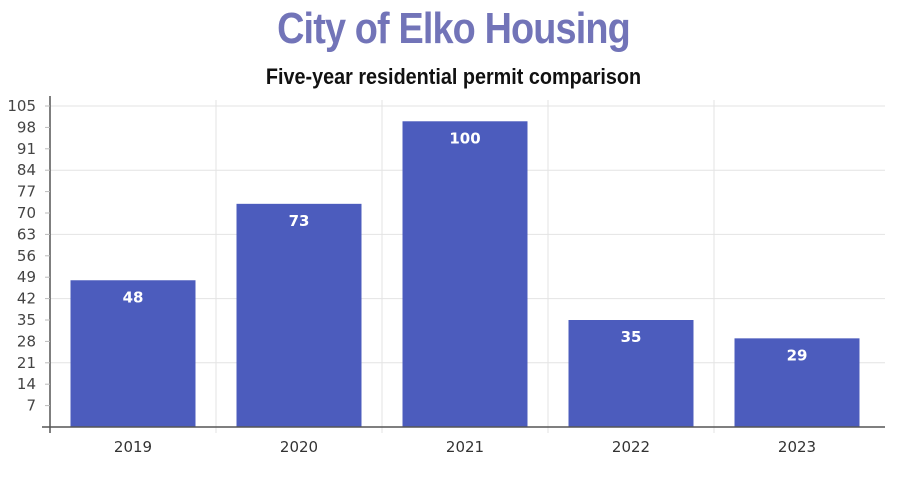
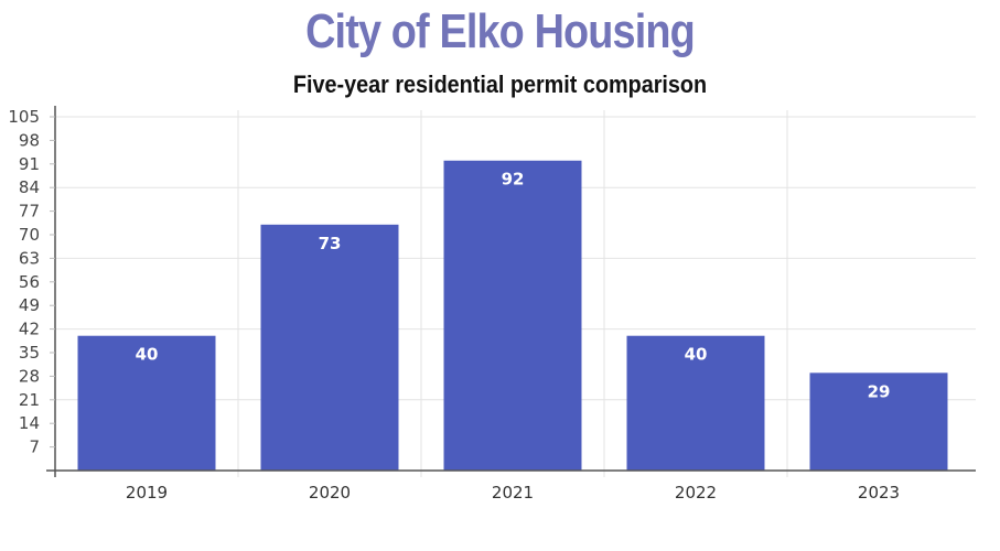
2019: 48 -> 40
2021: 100 -> 92
2022: 35 -> 40
